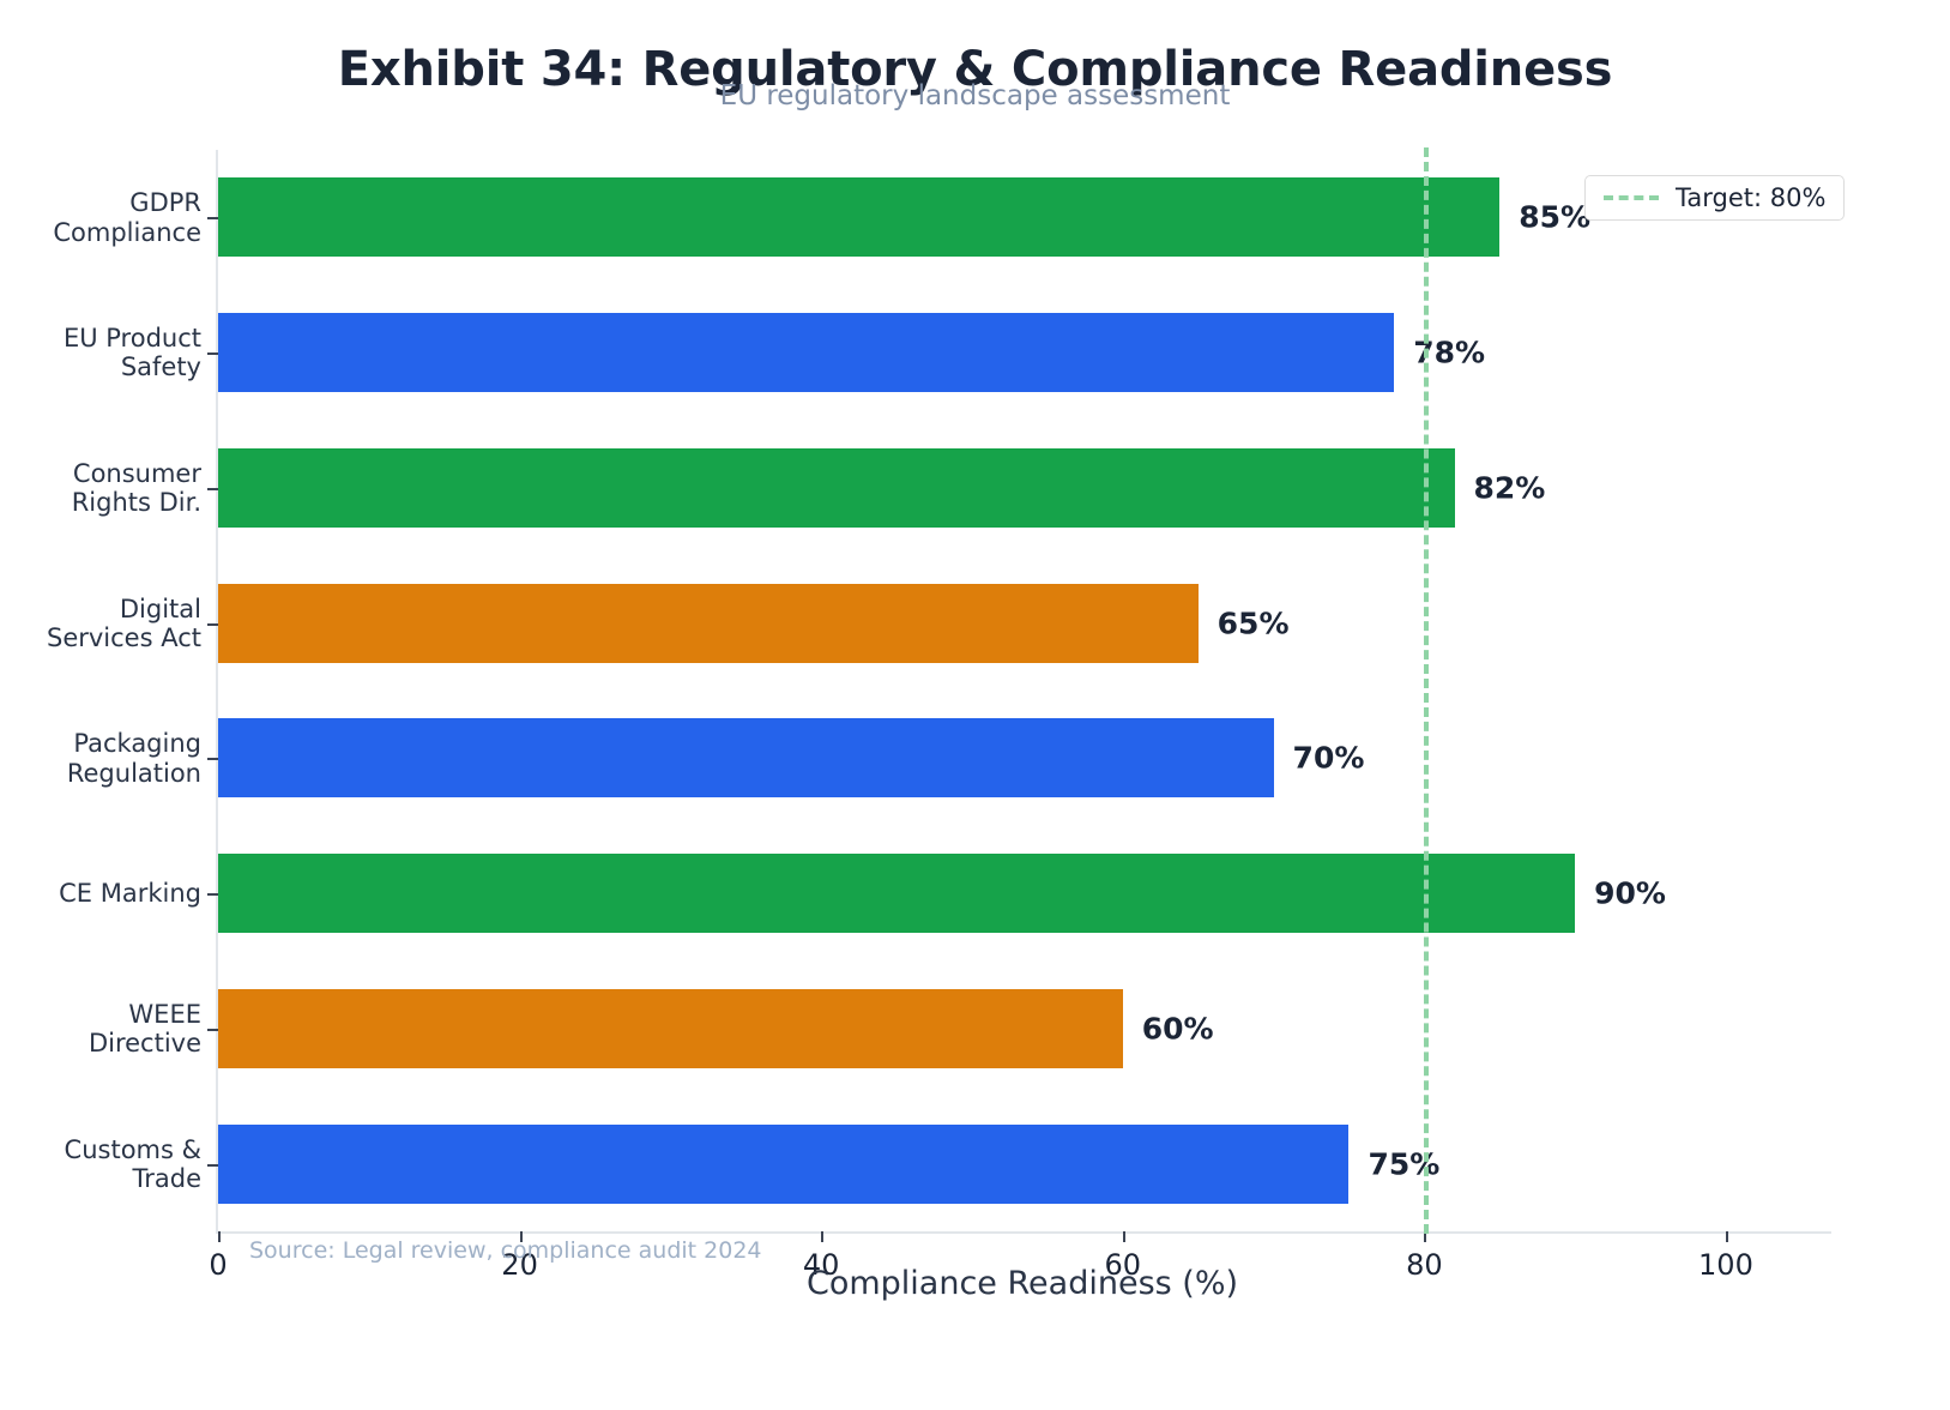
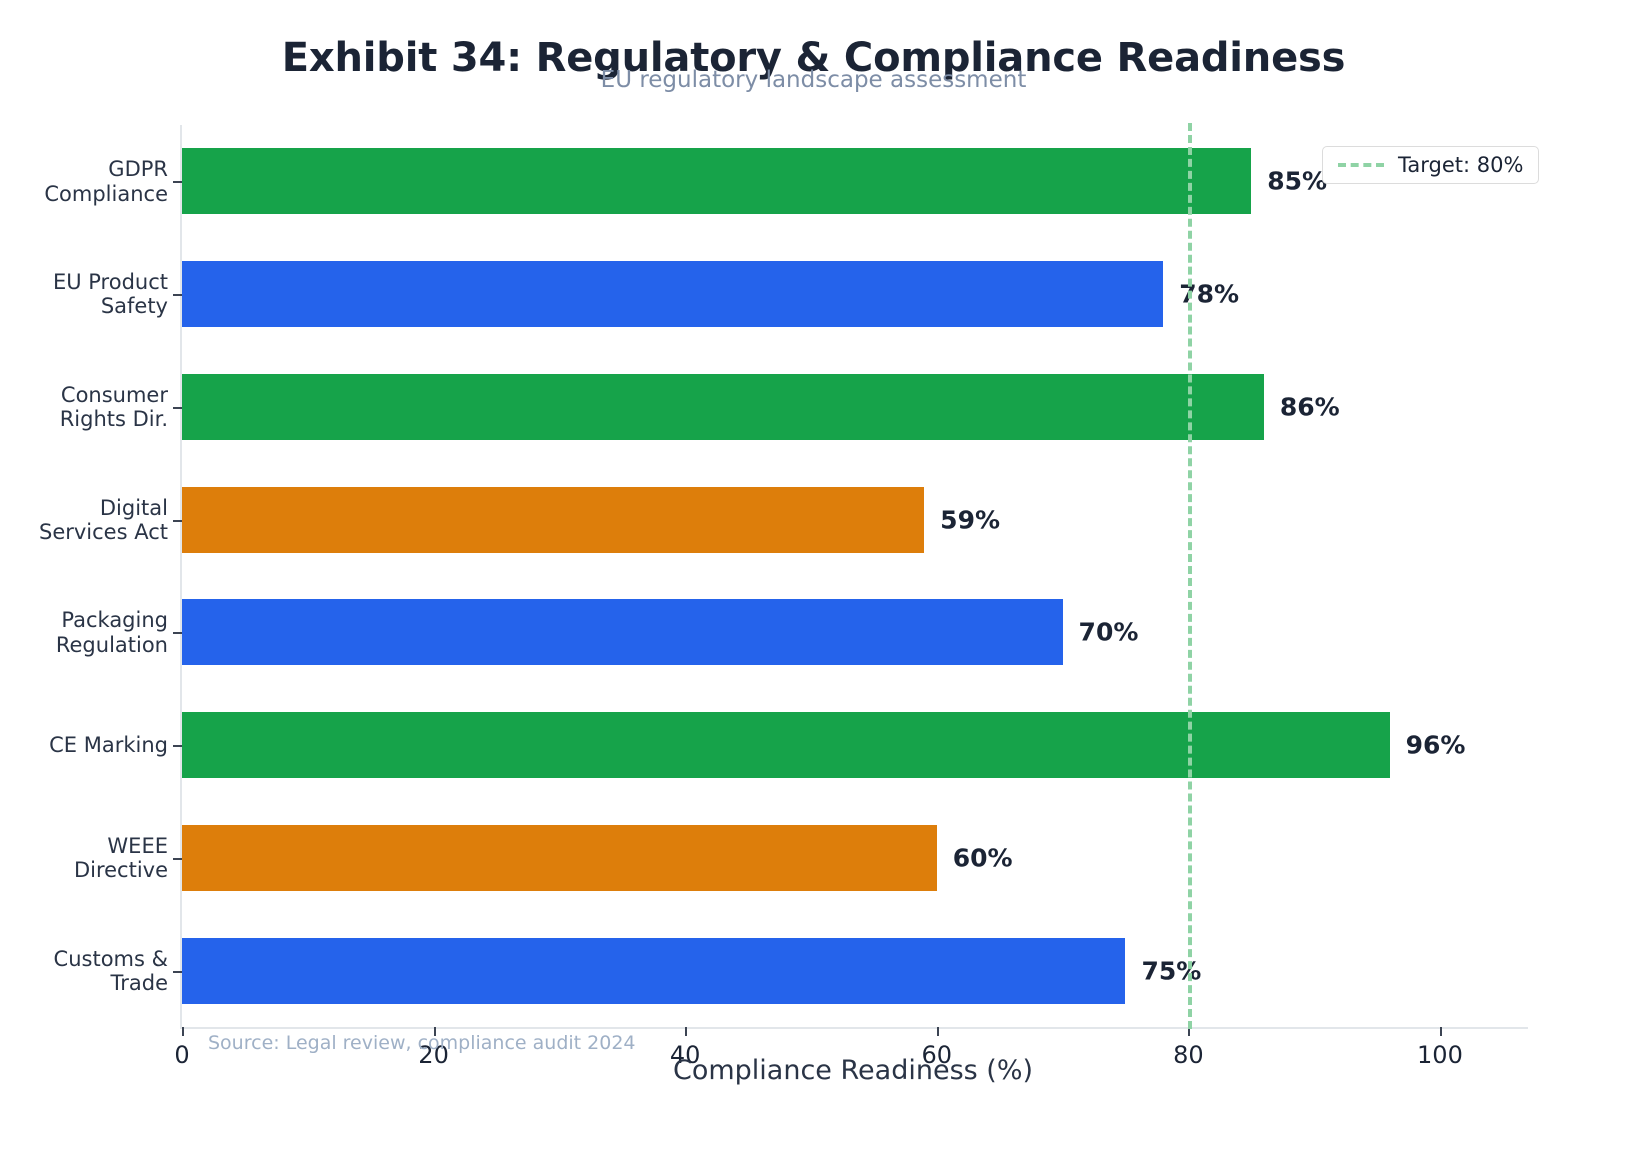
Consumer Rights Dir.: 82% -> 86%
Digital Services Act: 65% -> 59%
CE Marking: 90% -> 96%
